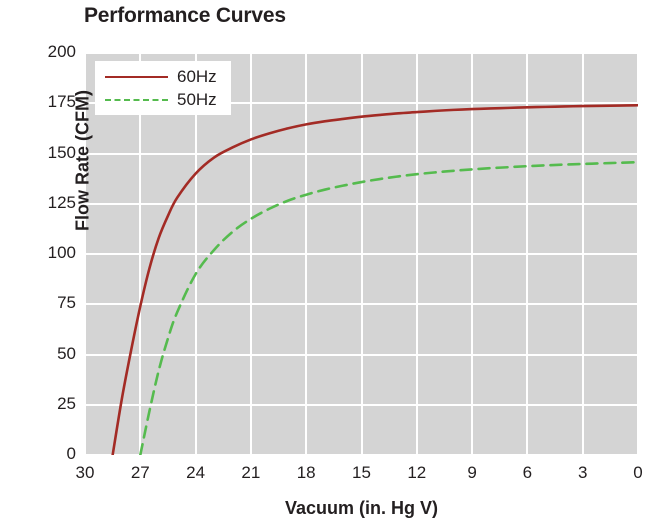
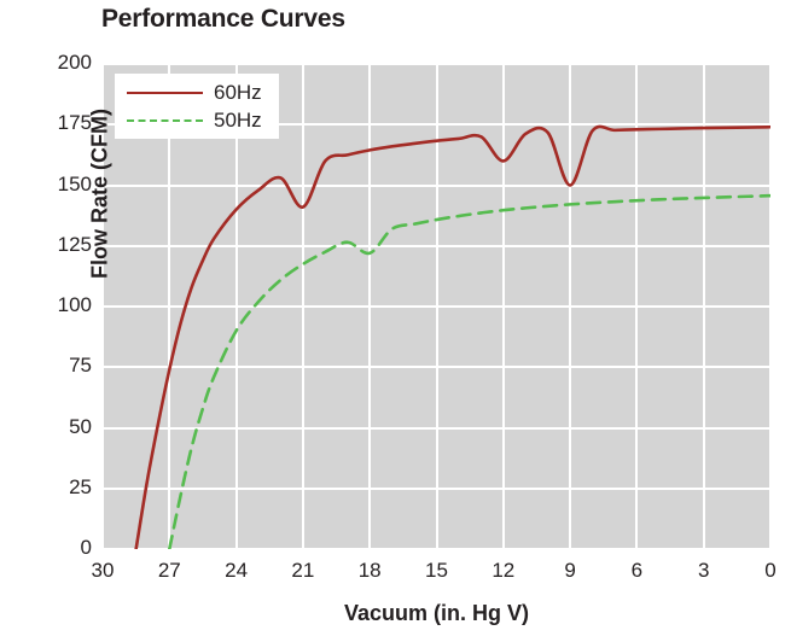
60Hz/21: 157 -> 141
50Hz/18: 130 -> 122
60Hz/12: 171 -> 160
60Hz/9: 172 -> 150
